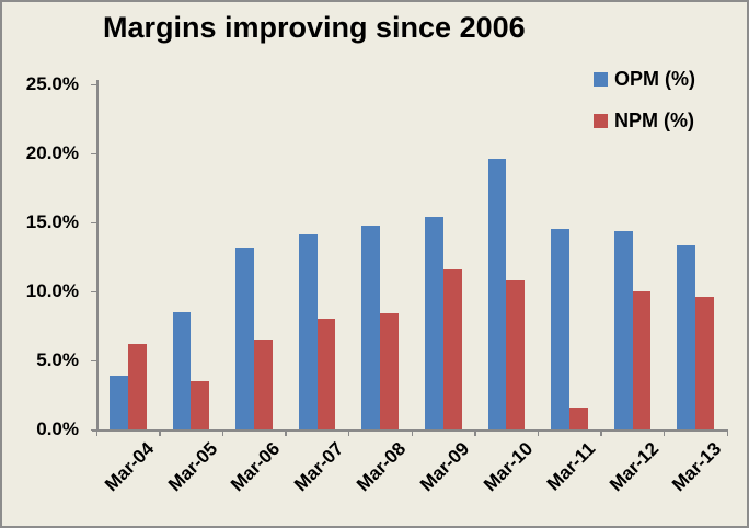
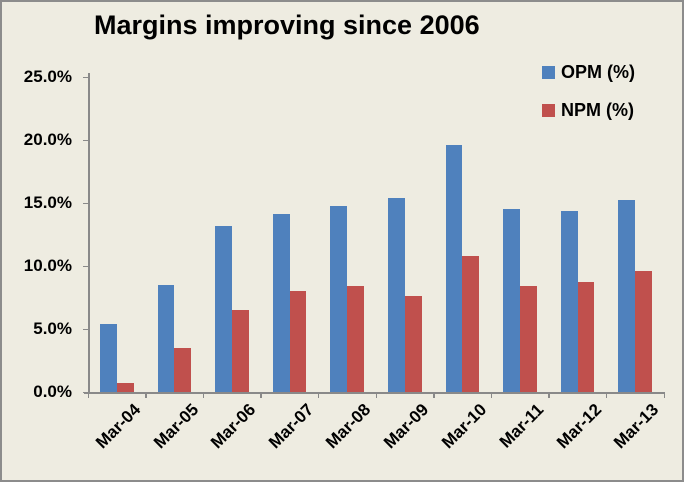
OPM (%)/Mar-04: 3.9% -> 5.4%
NPM (%)/Mar-04: 6.2% -> 0.7%
NPM (%)/Mar-09: 11.6% -> 7.6%
NPM (%)/Mar-11: 1.6% -> 8.4%
NPM (%)/Mar-12: 10.0% -> 8.7%
OPM (%)/Mar-13: 13.3% -> 15.2%
